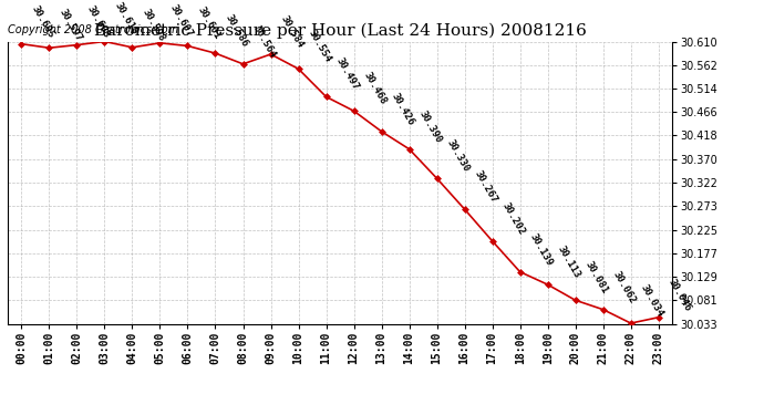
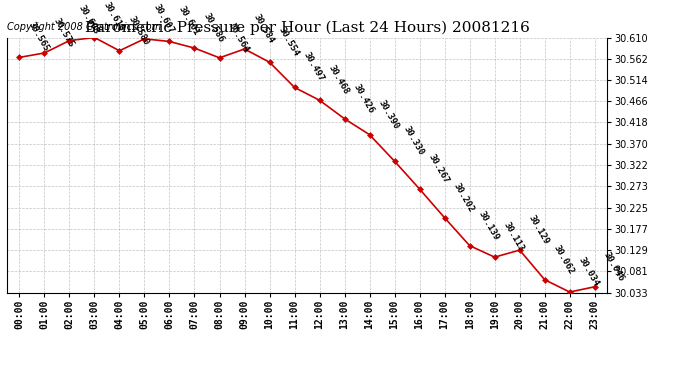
00:00: 30.605 -> 30.565
01:00: 30.597 -> 30.575
04:00: 30.598 -> 30.580
20:00: 30.081 -> 30.129
